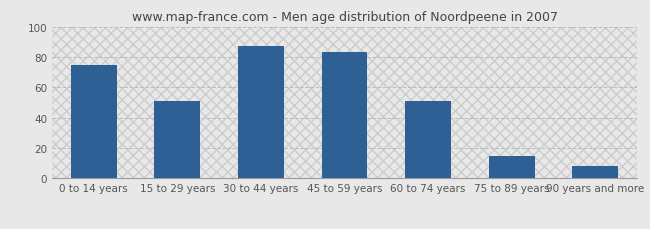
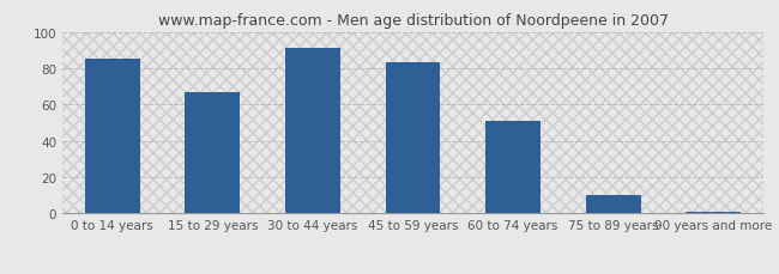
0 to 14 years: 75 -> 85
15 to 29 years: 51 -> 67
30 to 44 years: 87 -> 91
75 to 89 years: 15 -> 10
90 years and more: 8 -> 1
